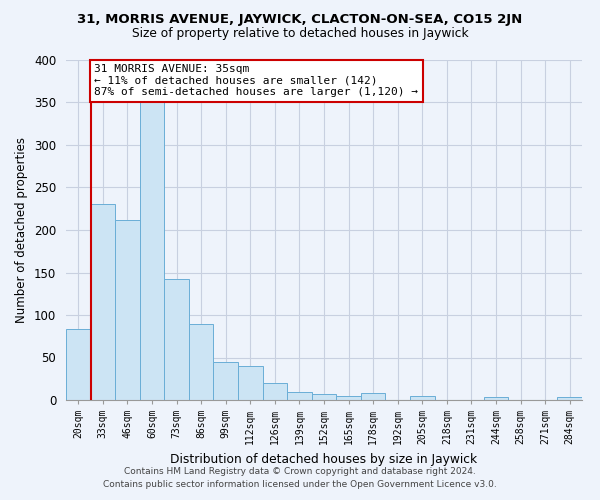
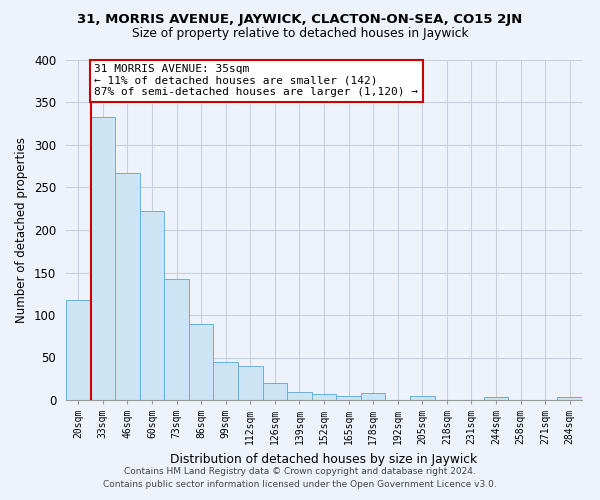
20sqm: 84 -> 118
33sqm: 230 -> 333
46sqm: 212 -> 267
60sqm: 350 -> 222
